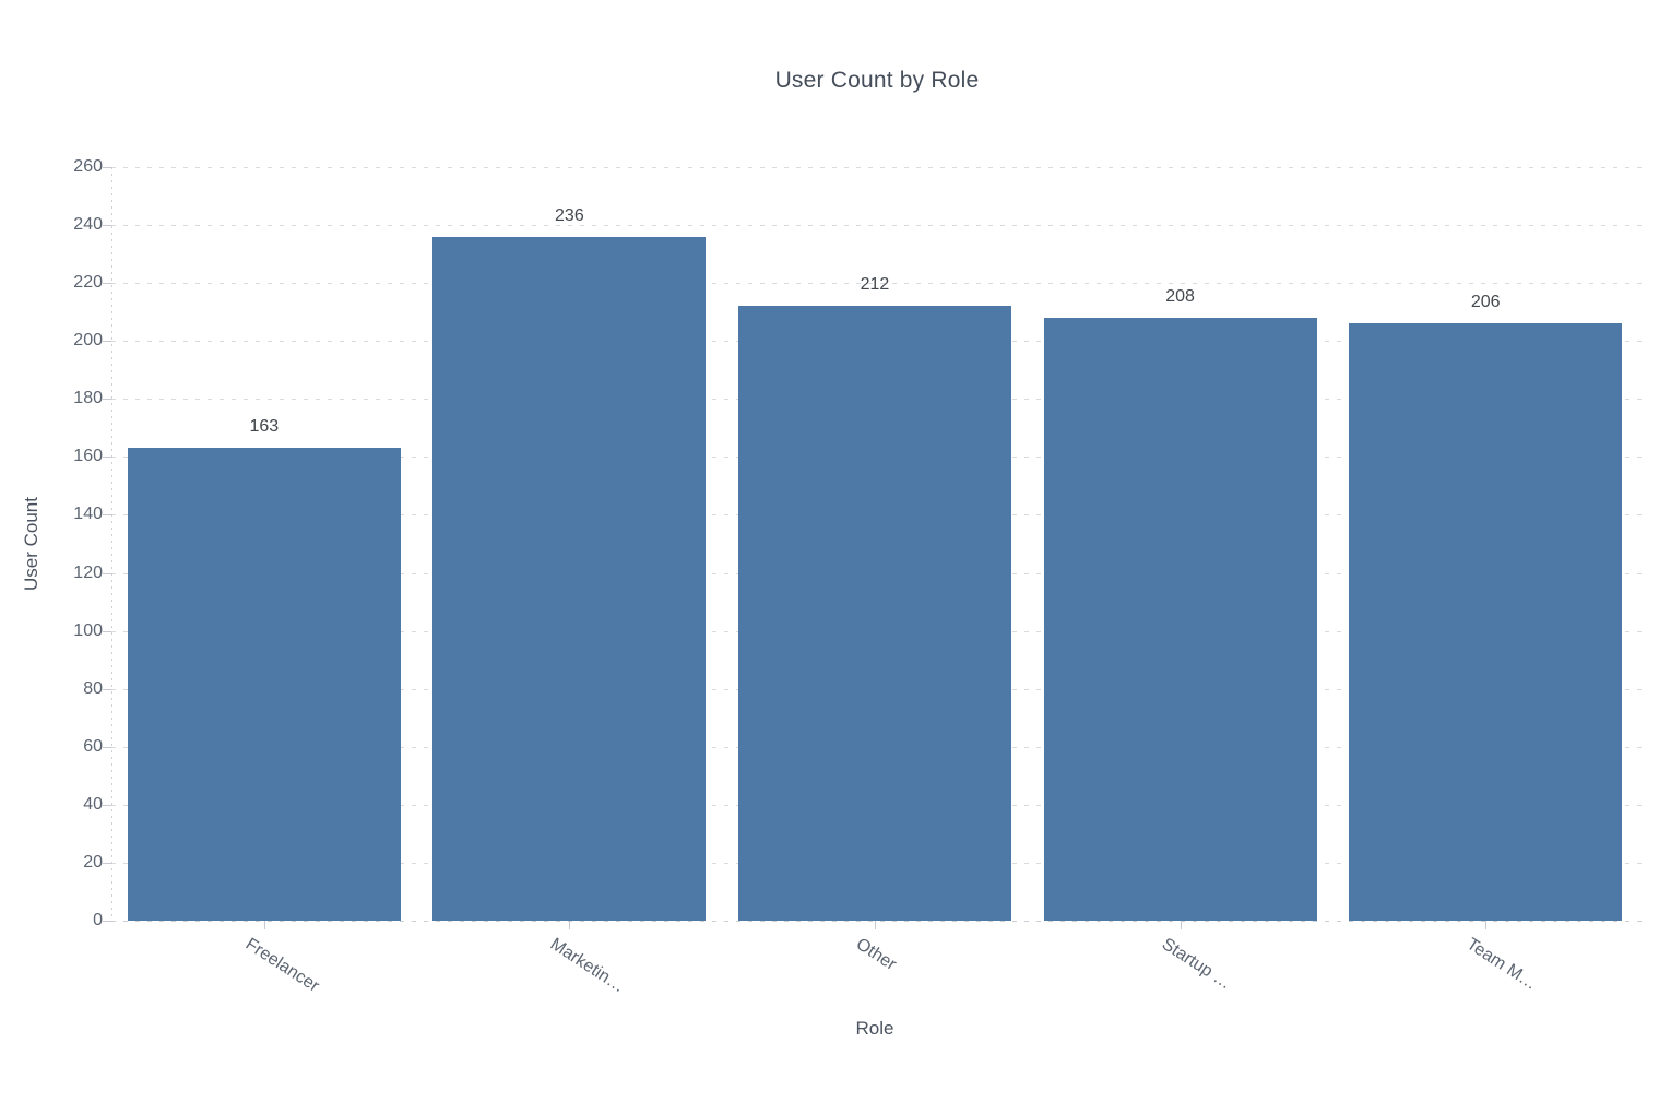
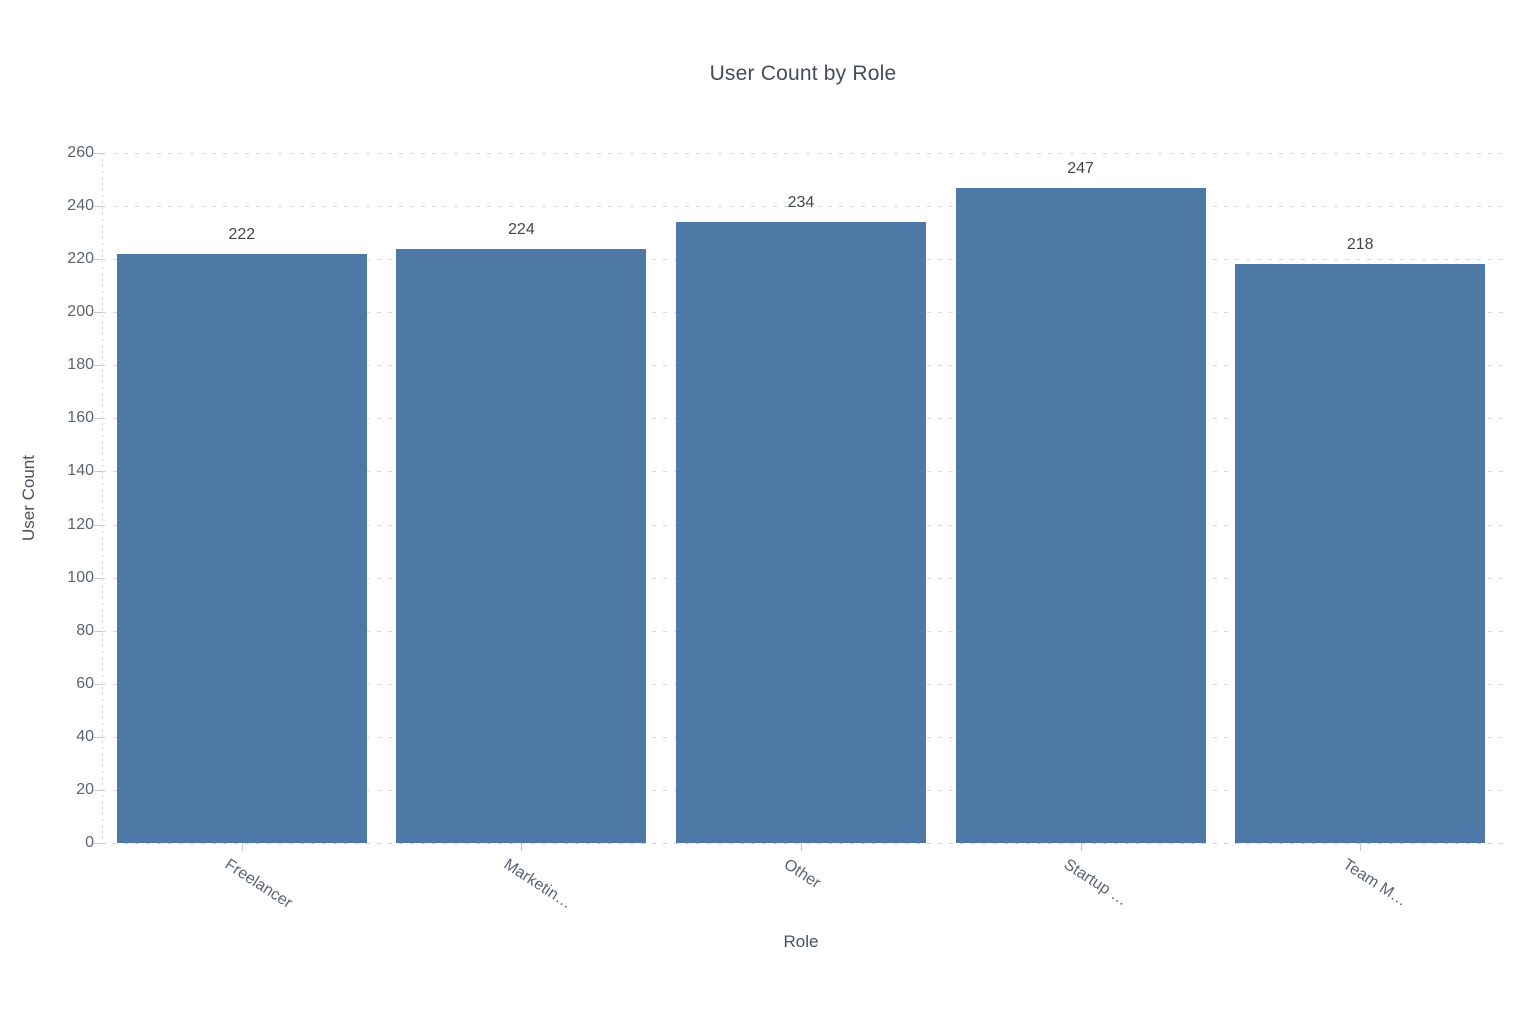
Freelancer: 163 -> 222
Marketin…: 236 -> 224
Other: 212 -> 234
Startup …: 208 -> 247
Team M…: 206 -> 218
